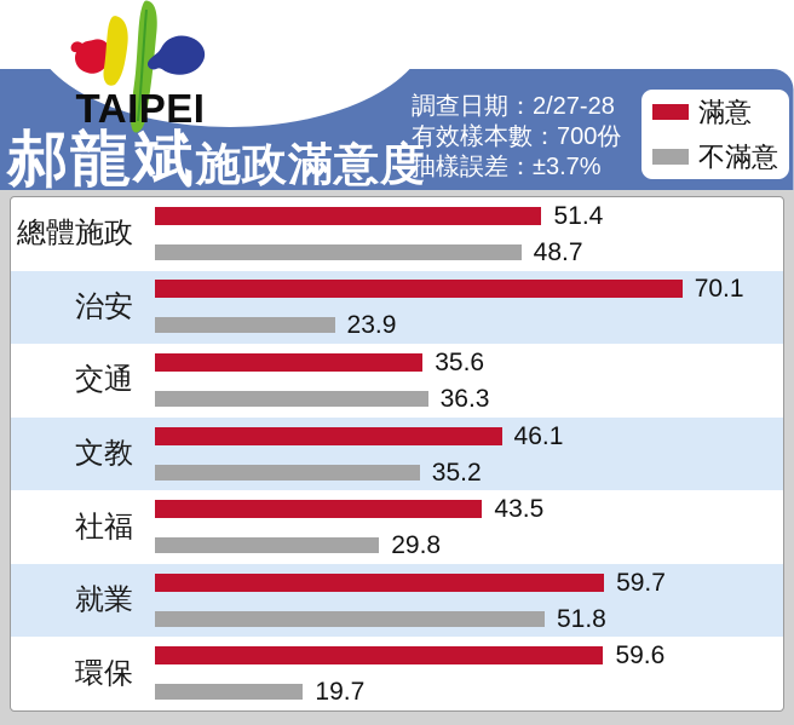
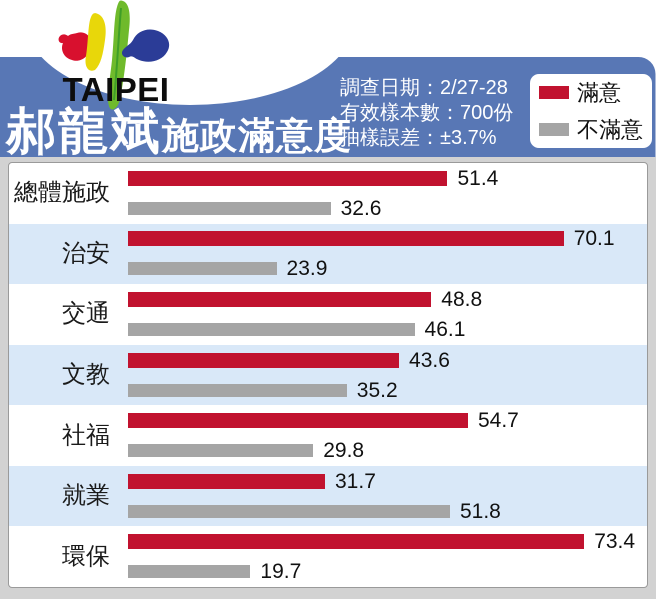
不滿意/總體施政: 48.7 -> 32.6
滿意/交通: 35.6 -> 48.8
不滿意/交通: 36.3 -> 46.1
滿意/文教: 46.1 -> 43.6
滿意/社福: 43.5 -> 54.7
滿意/就業: 59.7 -> 31.7
滿意/環保: 59.6 -> 73.4
